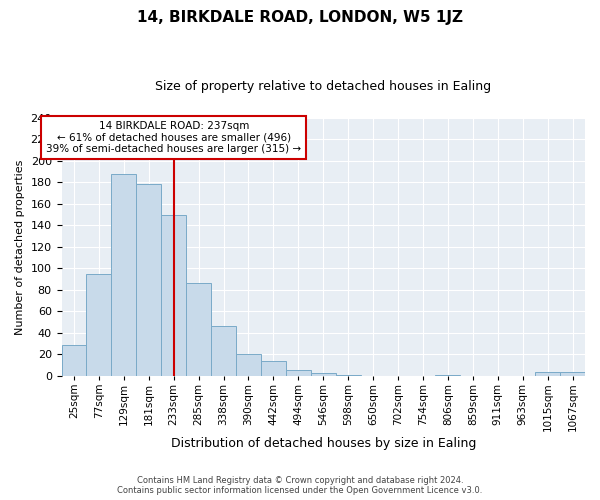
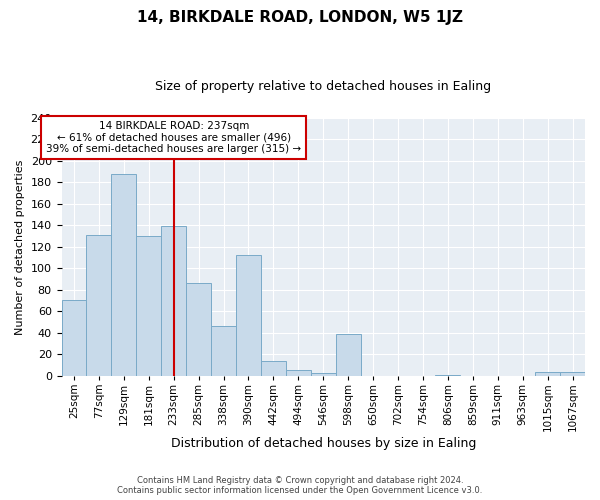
25sqm: 29 -> 71
77sqm: 95 -> 131
181sqm: 178 -> 130
233sqm: 150 -> 139
390sqm: 20 -> 112
598sqm: 1 -> 39
